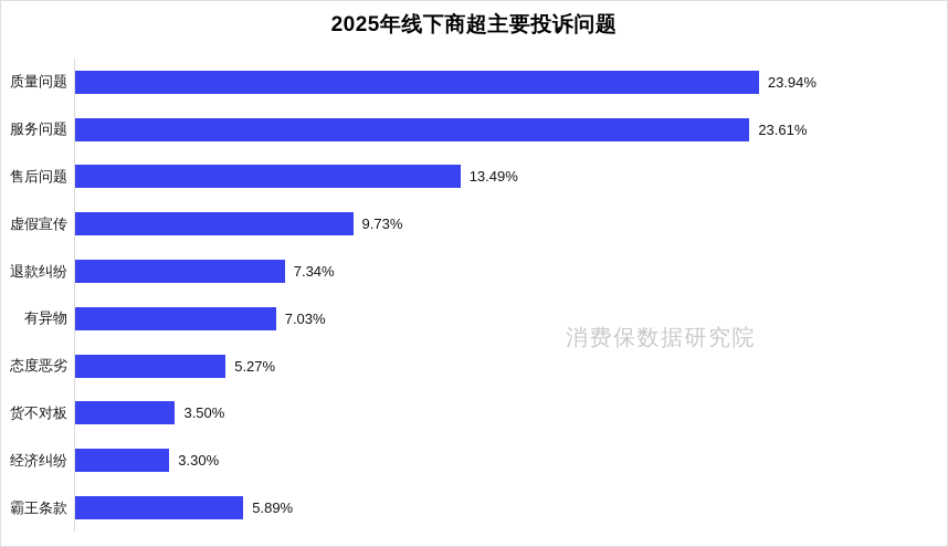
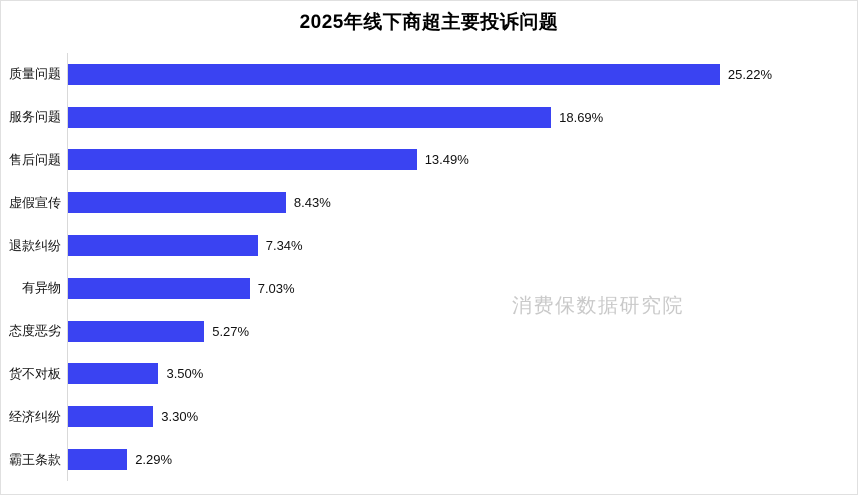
质量问题: 23.94% -> 25.22%
服务问题: 23.61% -> 18.69%
虚假宣传: 9.73% -> 8.43%
霸王条款: 5.89% -> 2.29%
